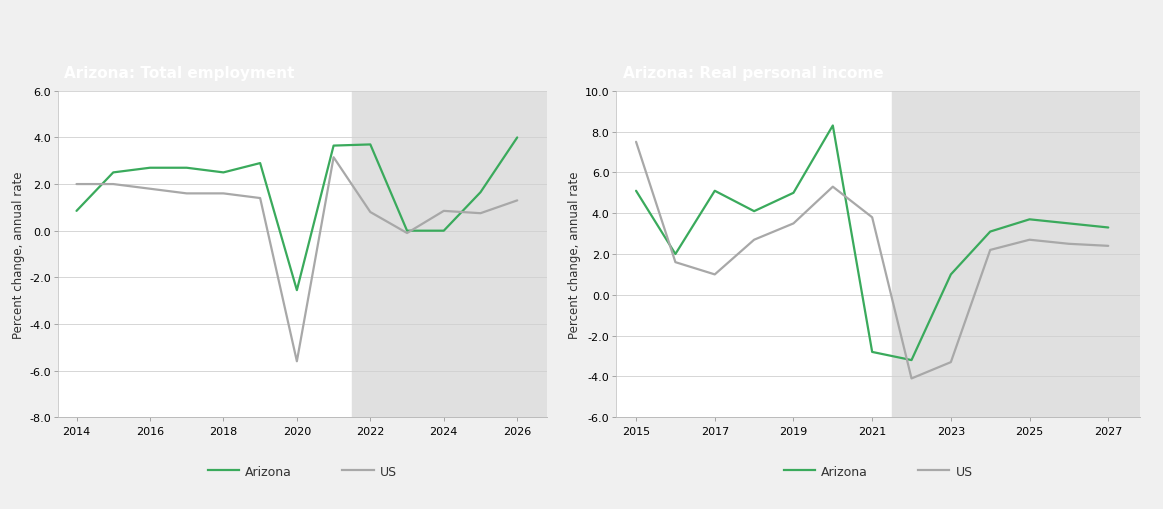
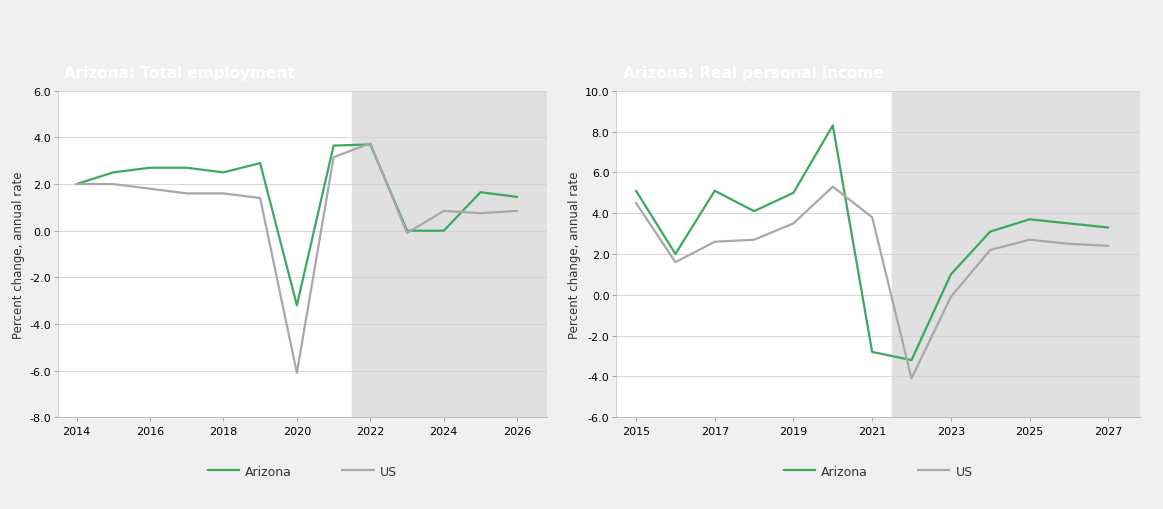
Arizona/2014: 0.85 -> 2.00
Arizona/2020: -2.55 -> -3.20
US/2020: -5.60 -> -6.10
US/2022: 0.80 -> 3.75
Arizona/2026: 4.00 -> 1.45
US/2026: 1.30 -> 0.85
US/2015: 7.5 -> 4.5
US/2017: 1.0 -> 2.6
US/2023: -3.3 -> -0.1
